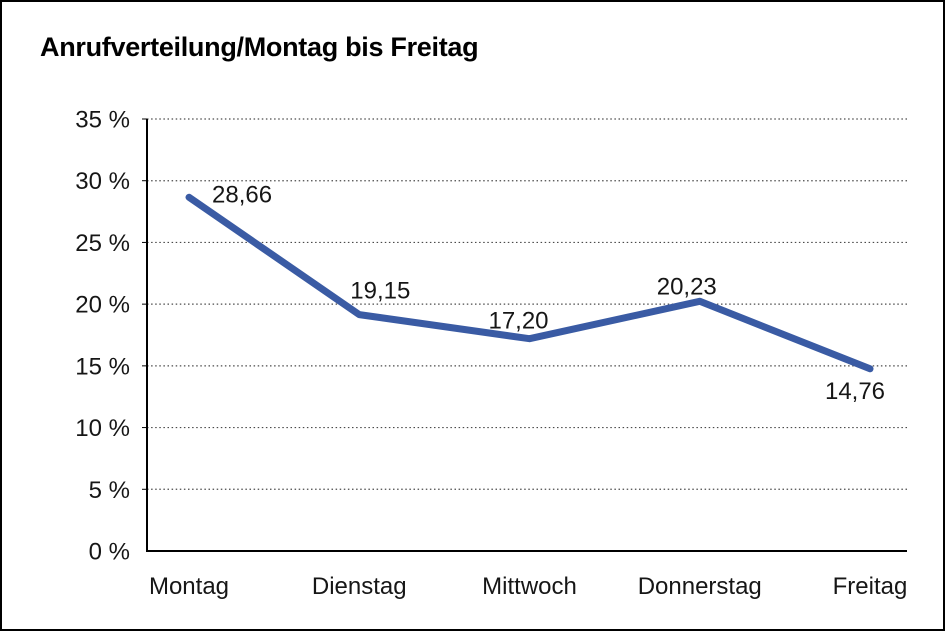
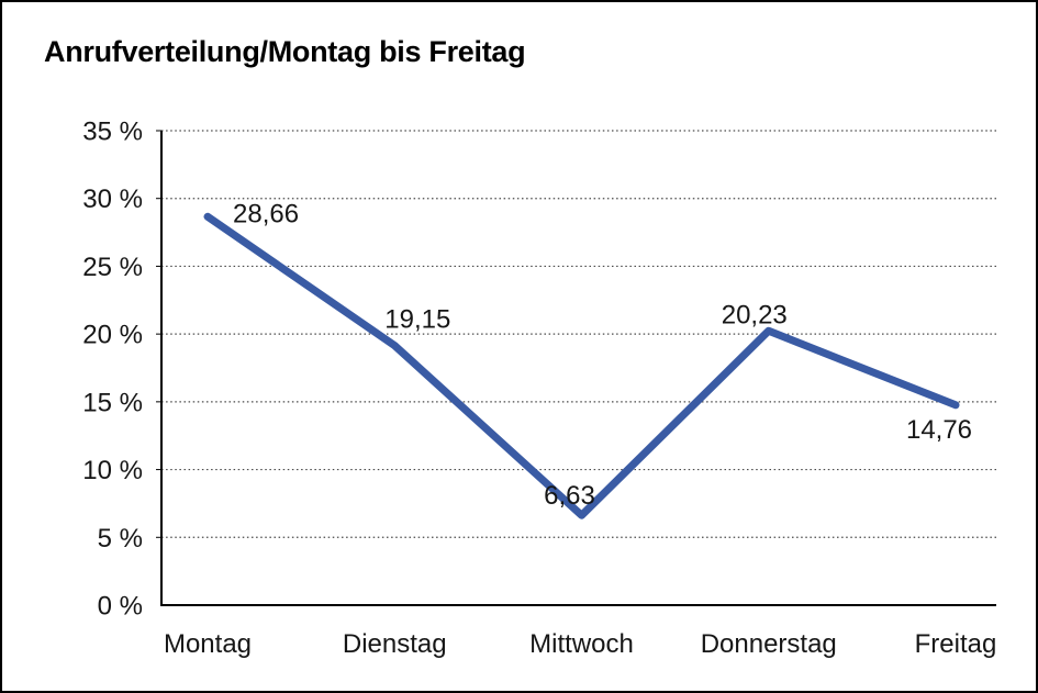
Mittwoch: 17,20 -> 6,63
